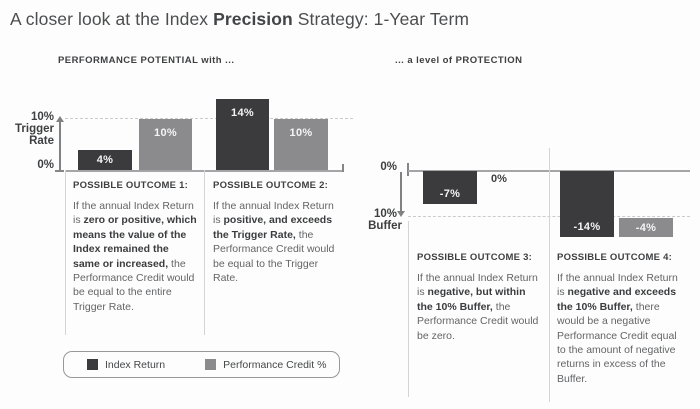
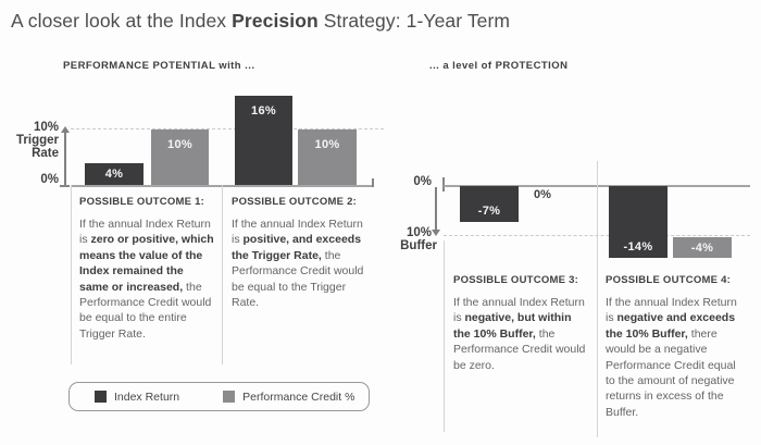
PERFORMANCE POTENTIAL with .../Index Return/POSSIBLE OUTCOME 2:: 14% -> 16%
